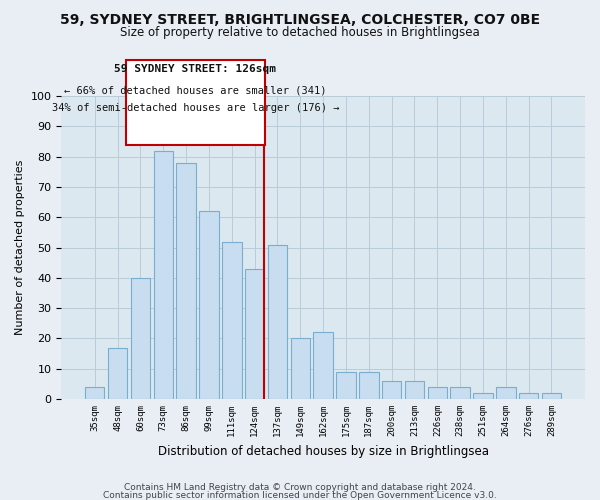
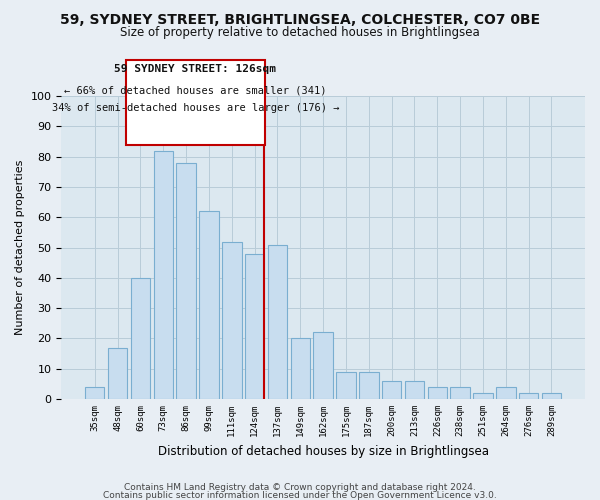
124sqm: 43 -> 48
